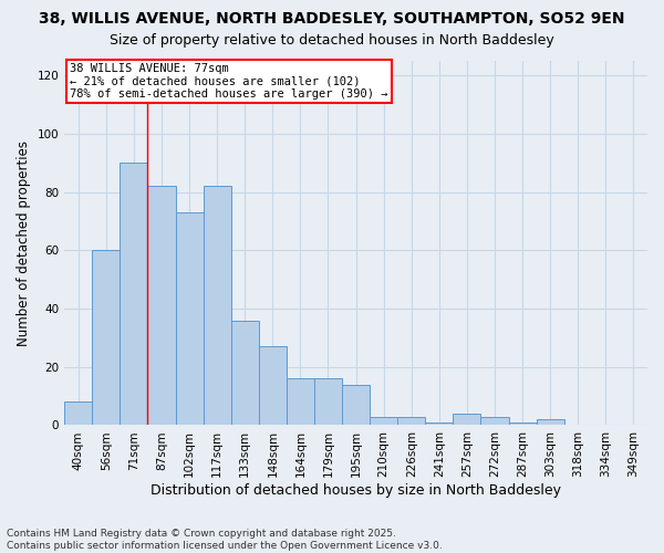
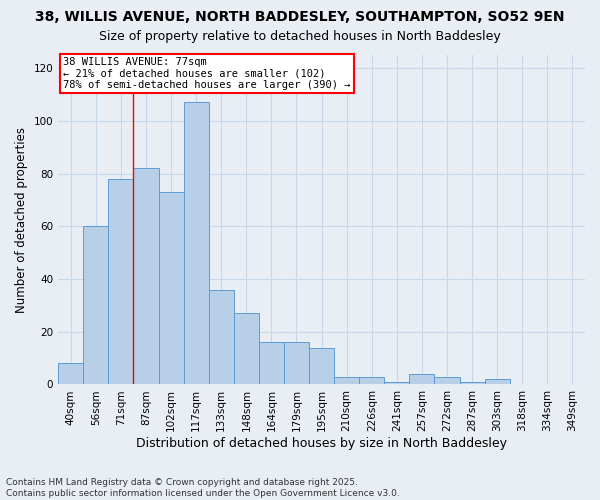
71sqm: 90 -> 78
117sqm: 82 -> 107
